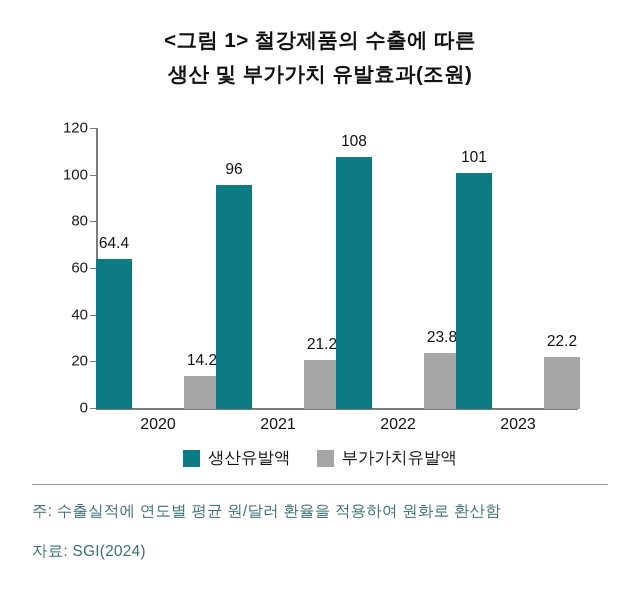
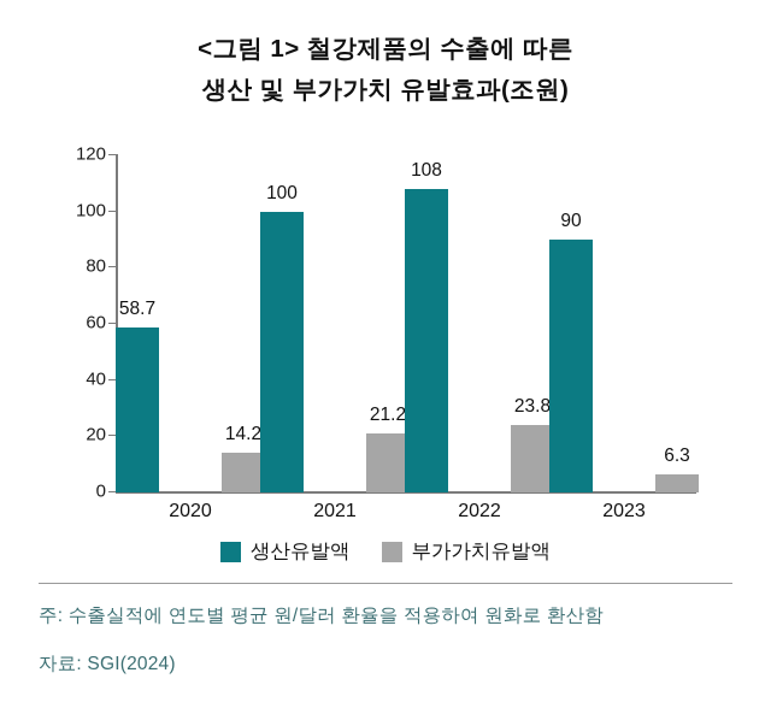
생산유발액/2020: 64.4 -> 58.7
생산유발액/2021: 96 -> 100
생산유발액/2023: 101 -> 90
부가가치유발액/2023: 22.2 -> 6.3
